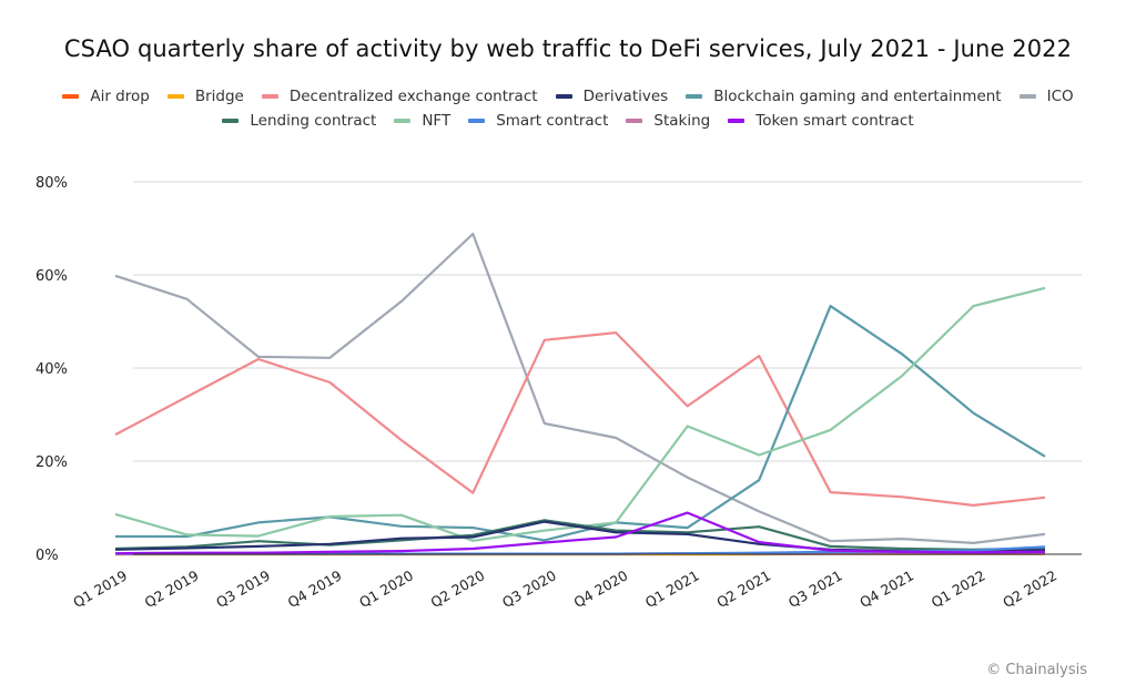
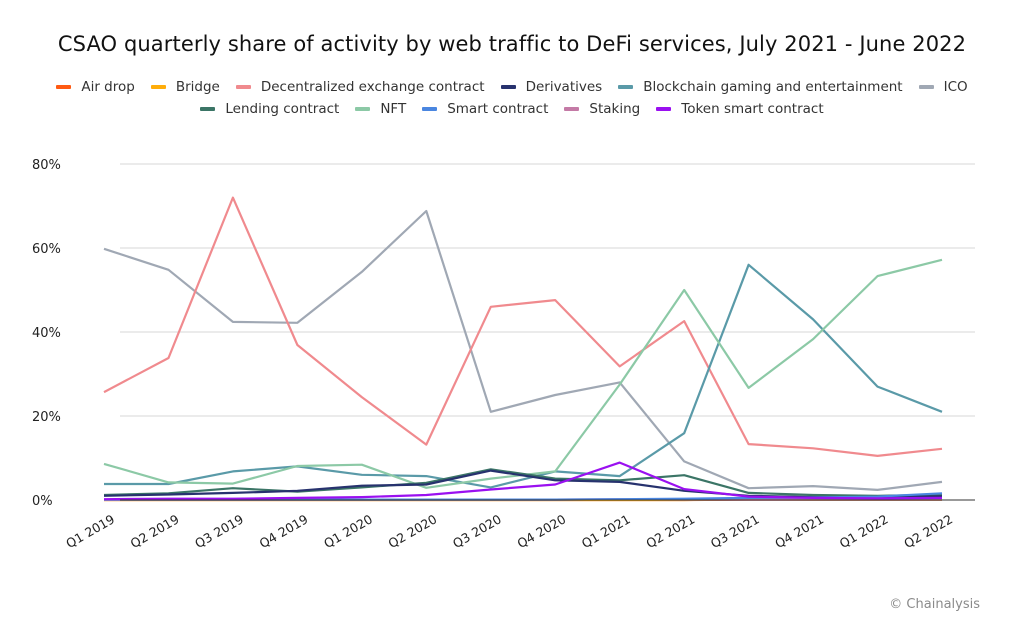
Decentralized exchange contract/Q3 2019: 42% -> 72%
ICO/Q3 2020: 28% -> 21%
ICO/Q1 2021: 16% -> 28%
NFT/Q2 2021: 21% -> 50%
Blockchain gaming and entertainment/Q3 2021: 53% -> 56%
Blockchain gaming and entertainment/Q1 2022: 30% -> 27%
